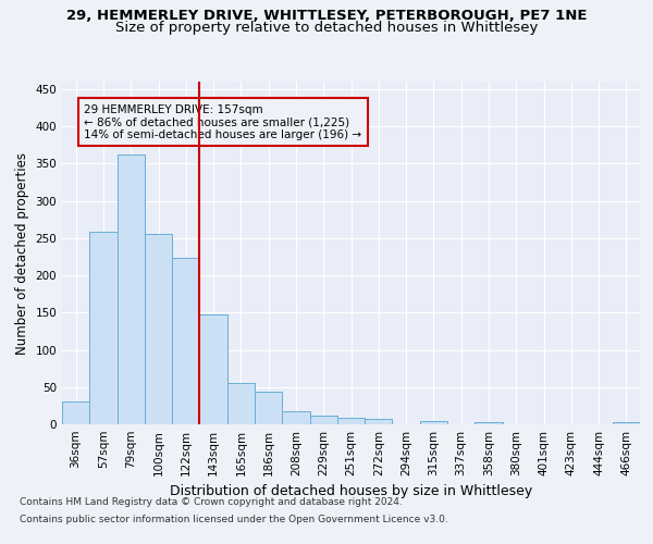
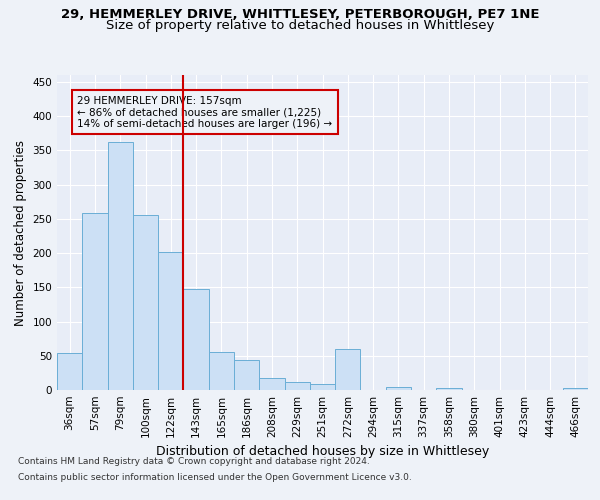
36sqm: 30 -> 54
122sqm: 224 -> 202
272sqm: 7 -> 60
